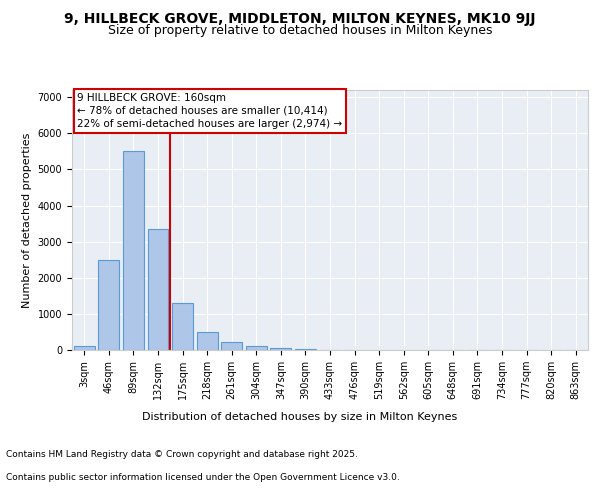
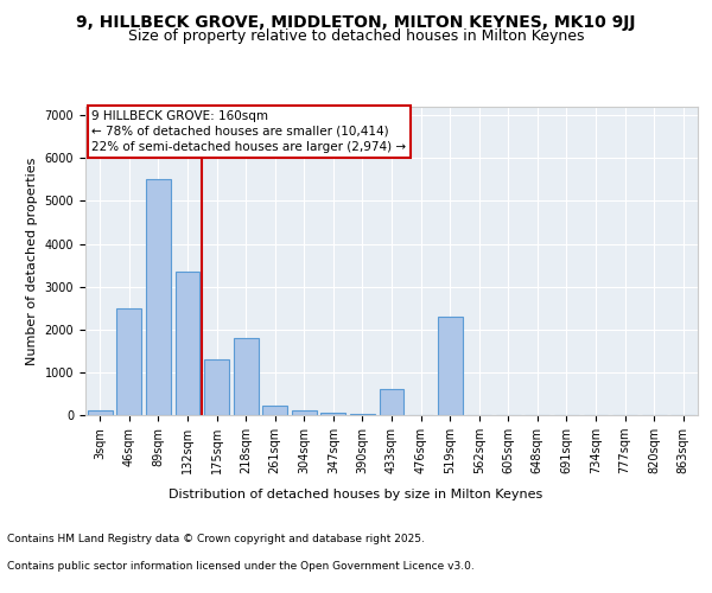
218sqm: 500 -> 1800
433sqm: 0 -> 600
519sqm: 0 -> 2300
